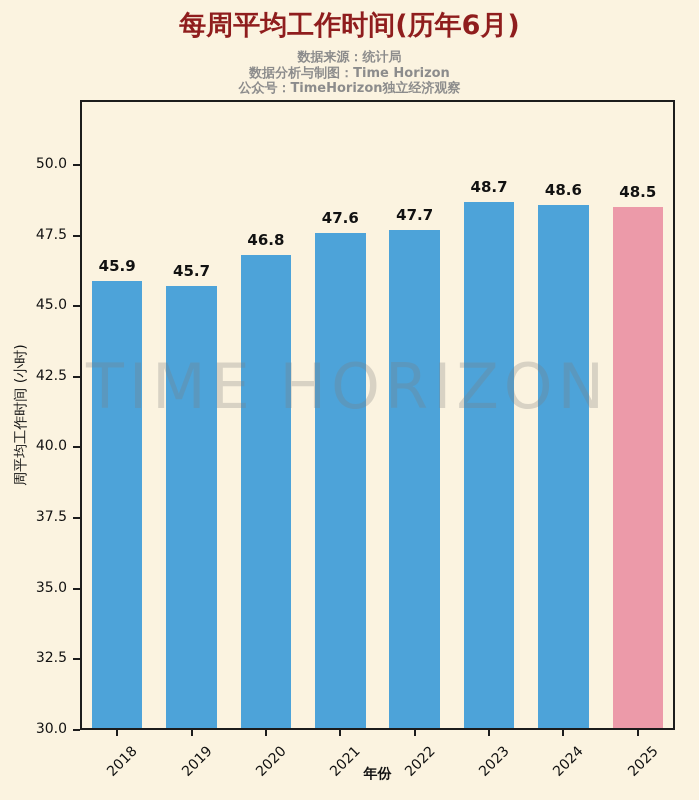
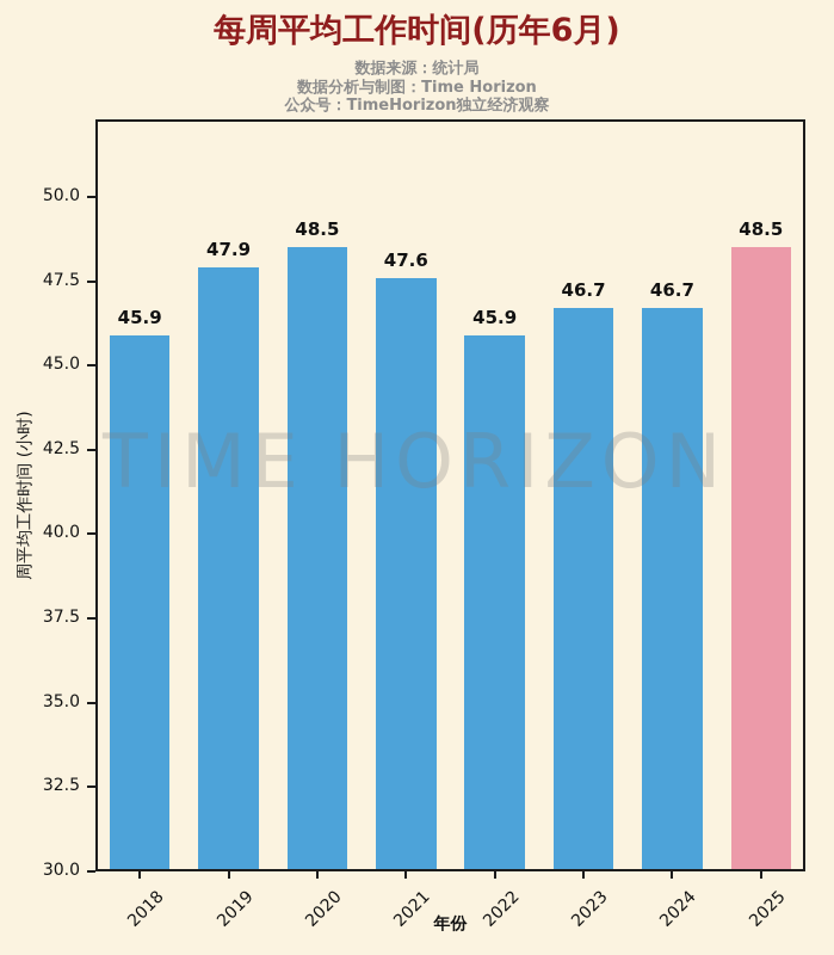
2019: 45.7 -> 47.9
2020: 46.8 -> 48.5
2022: 47.7 -> 45.9
2023: 48.7 -> 46.7
2024: 48.6 -> 46.7
